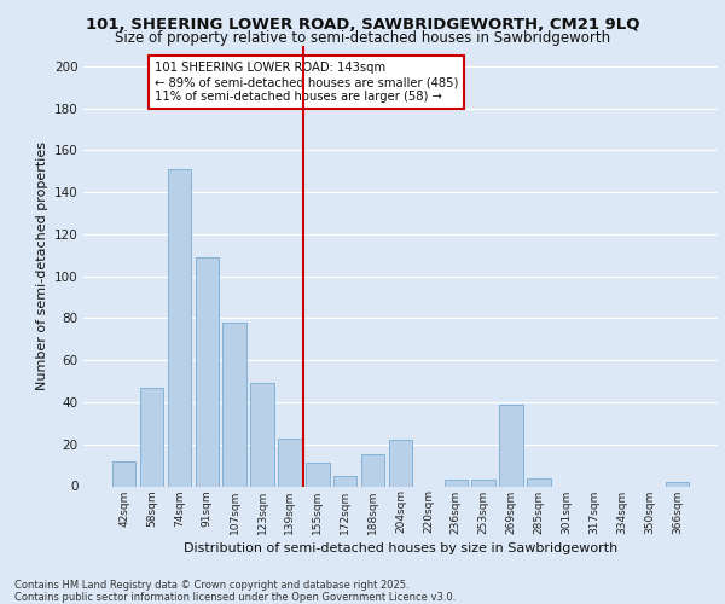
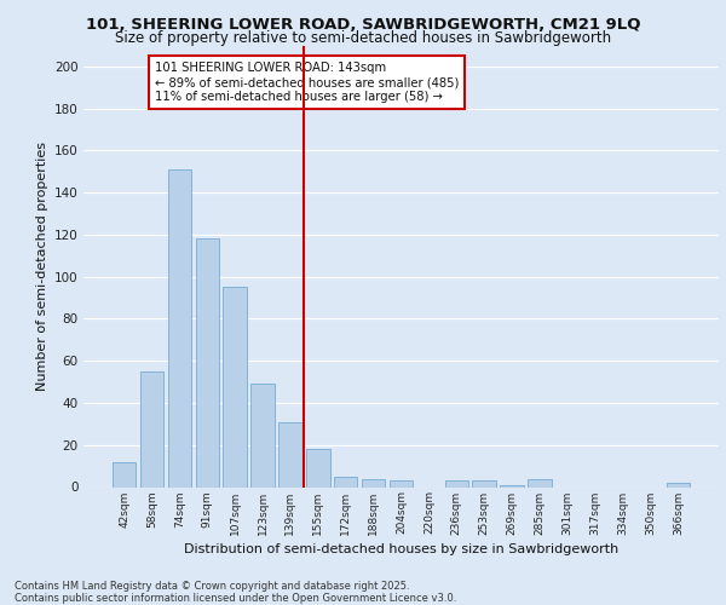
58sqm: 47 -> 55
91sqm: 109 -> 118
107sqm: 78 -> 95
139sqm: 23 -> 31
155sqm: 11 -> 18
188sqm: 15 -> 4
204sqm: 22 -> 3
269sqm: 39 -> 1
